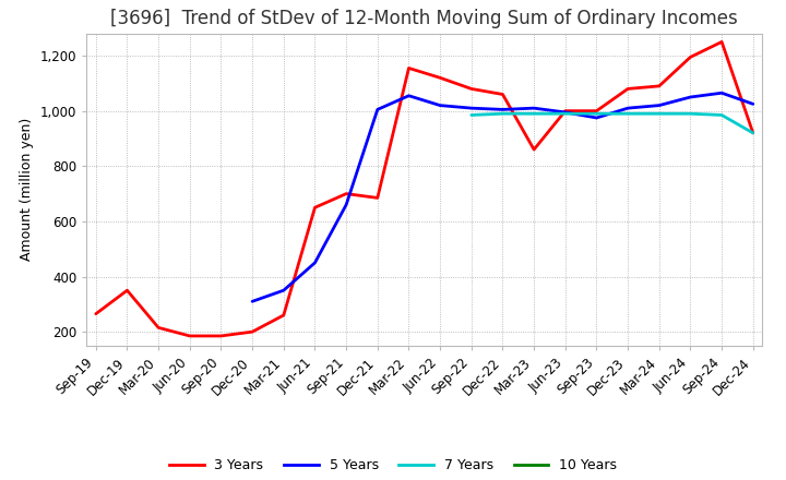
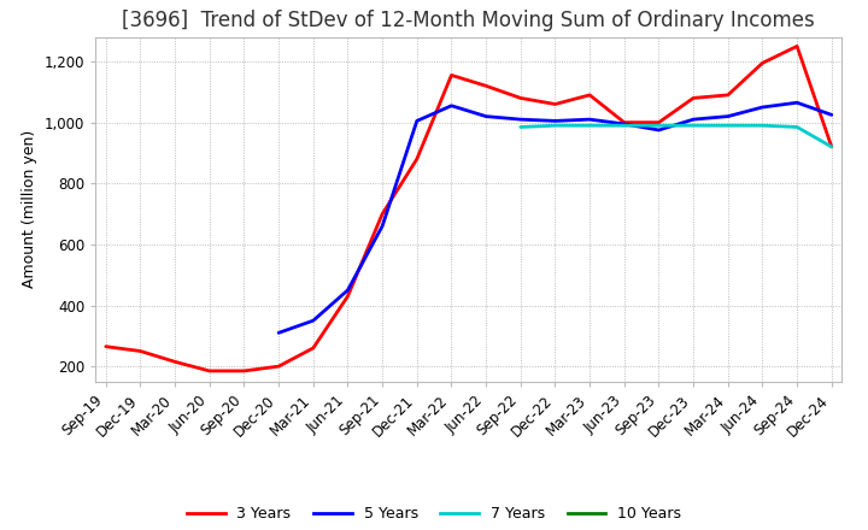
3 Years/Dec-19: 350 -> 250
3 Years/Jun-21: 650 -> 430
3 Years/Dec-21: 685 -> 880
3 Years/Mar-23: 860 -> 1,090
